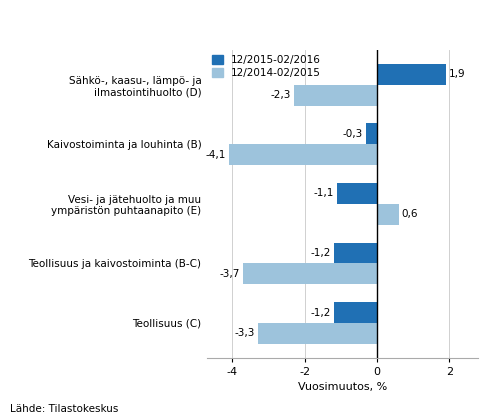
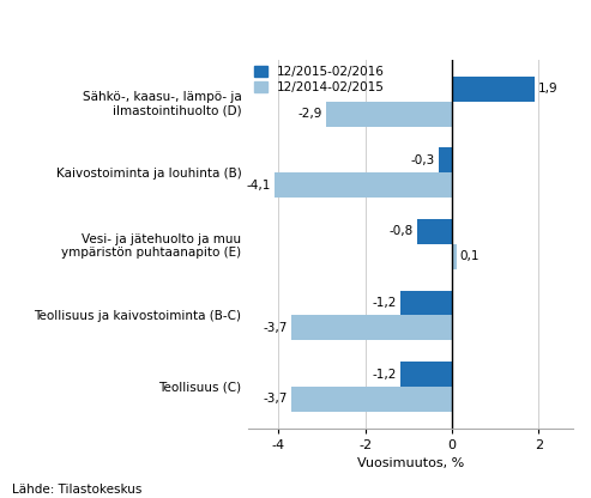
12/2014-02/2015/Sähkö-, kaasu-, lämpö- ja ilmastointihuolto (D): -2,3 -> -2,9
12/2015-02/2016/Vesi- ja jätehuolto ja muu ympäristön puhtaanapito (E): -1,1 -> -0,8
12/2014-02/2015/Vesi- ja jätehuolto ja muu ympäristön puhtaanapito (E): 0,6 -> 0,1
12/2014-02/2015/Teollisuus (C): -3,3 -> -3,7
